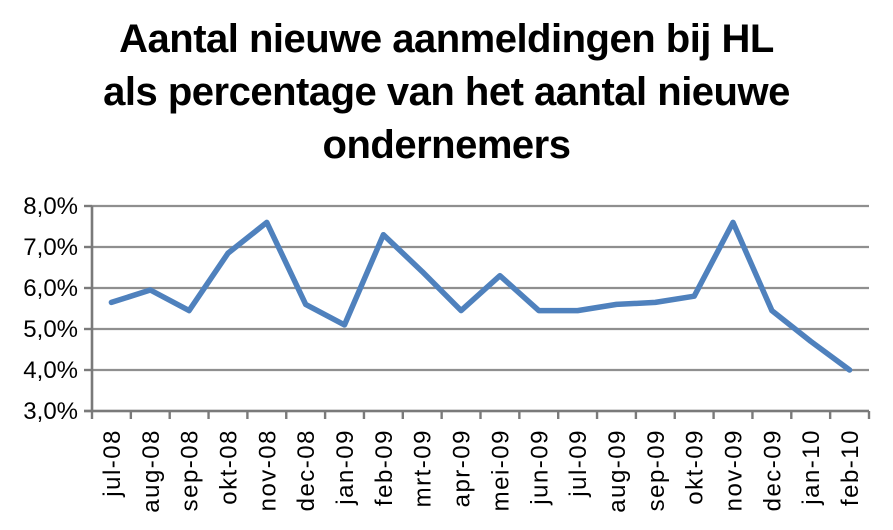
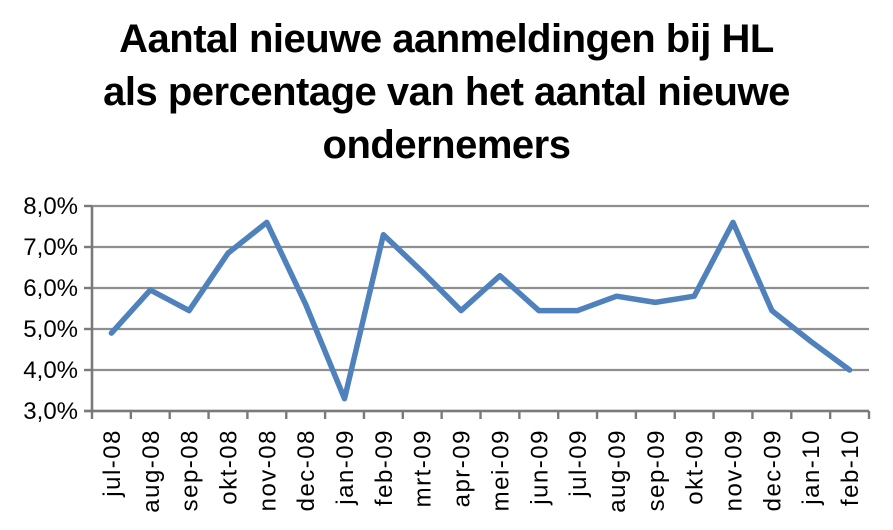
jul-08: 5,7% -> 4,9%
jan-09: 5,1% -> 3,3%
aug-09: 5,6% -> 5,8%
